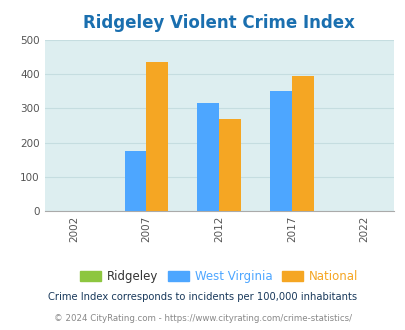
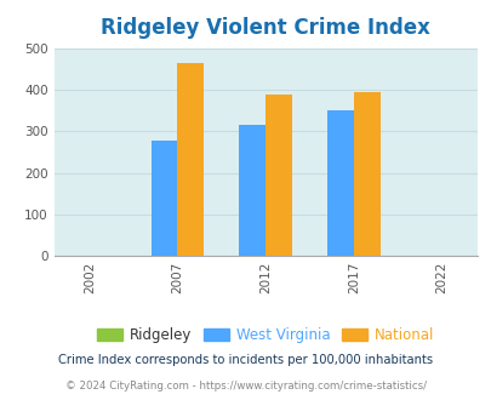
West Virginia/2007: 175 -> 278
National/2007: 435 -> 465
National/2012: 270 -> 387
